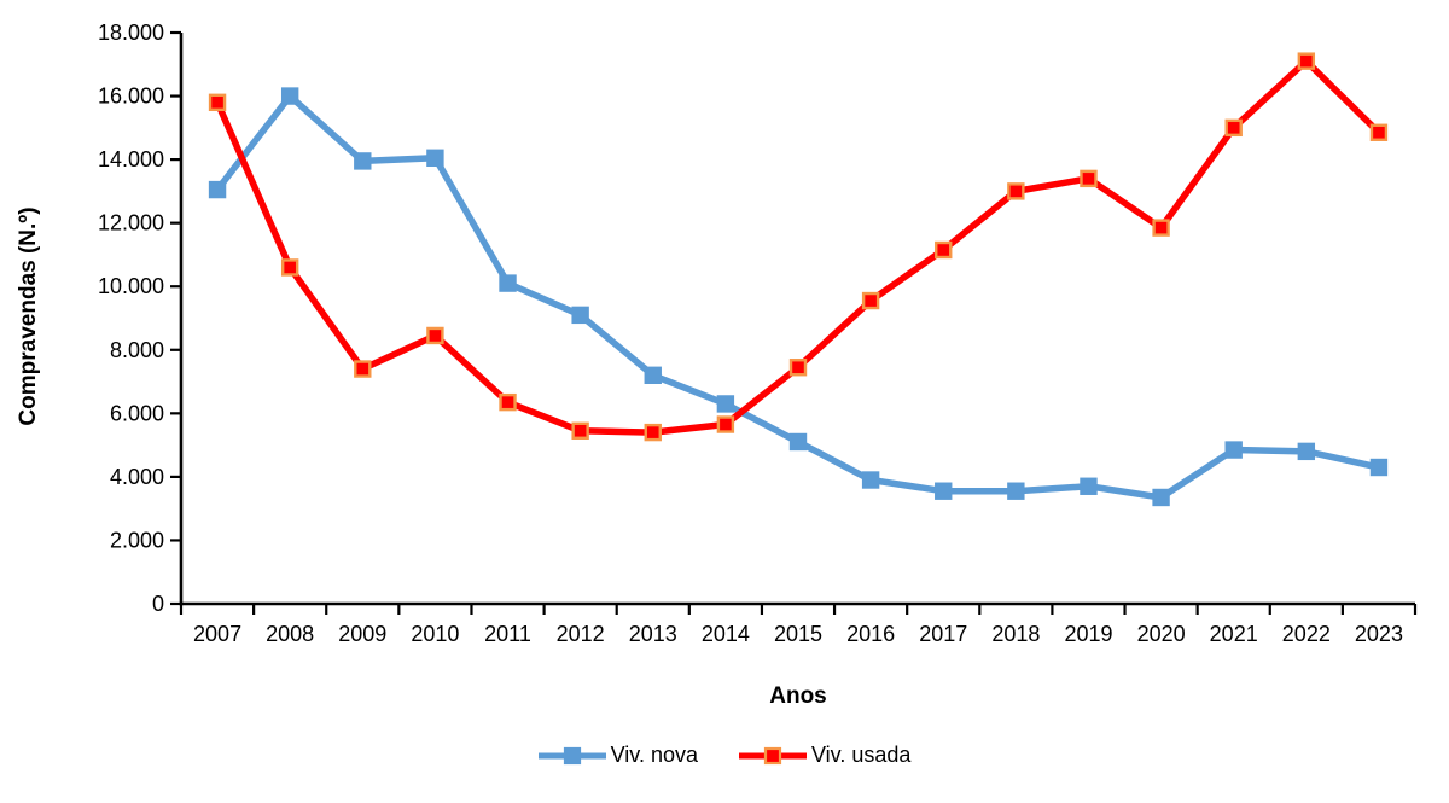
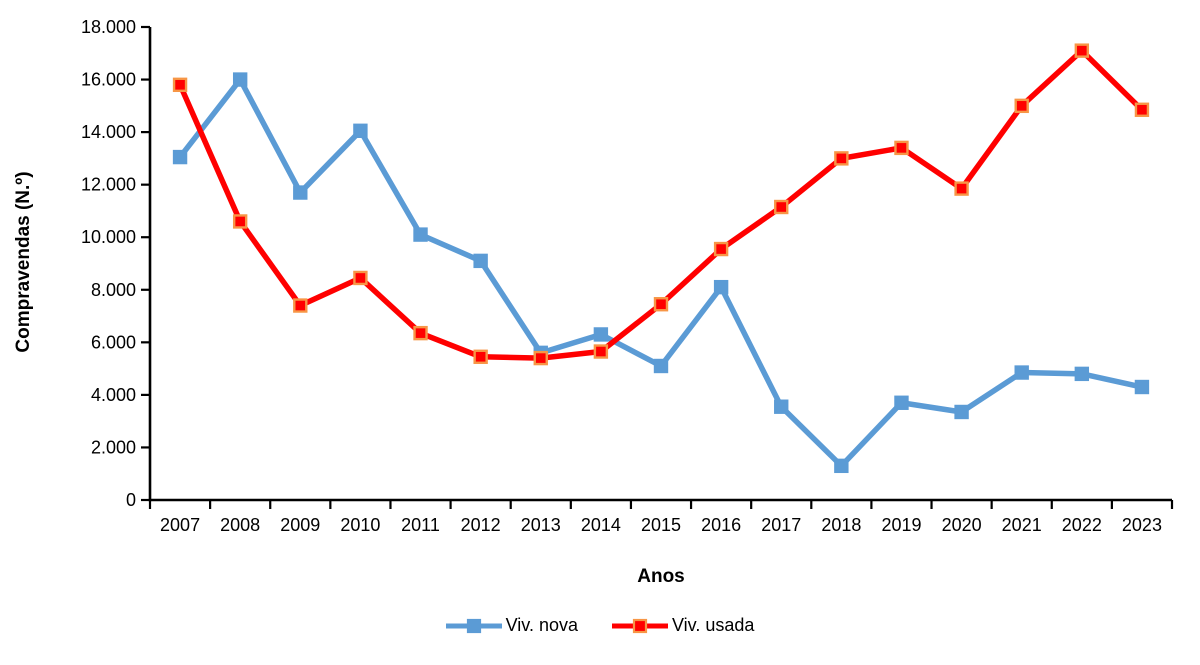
Viv. nova/2009: 14000 -> 11700
Viv. nova/2013: 7200 -> 5600
Viv. nova/2016: 3900 -> 8100
Viv. nova/2018: 3600 -> 1300
